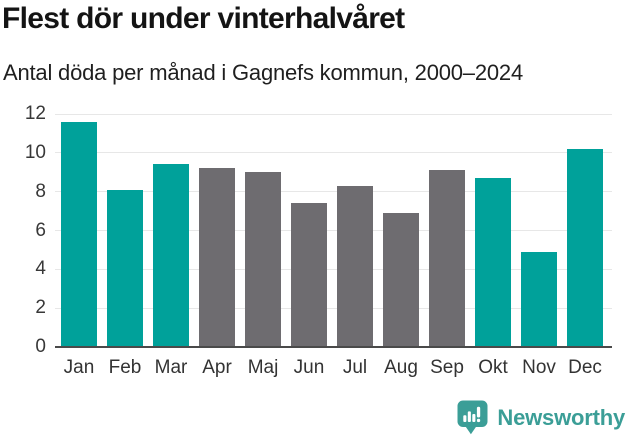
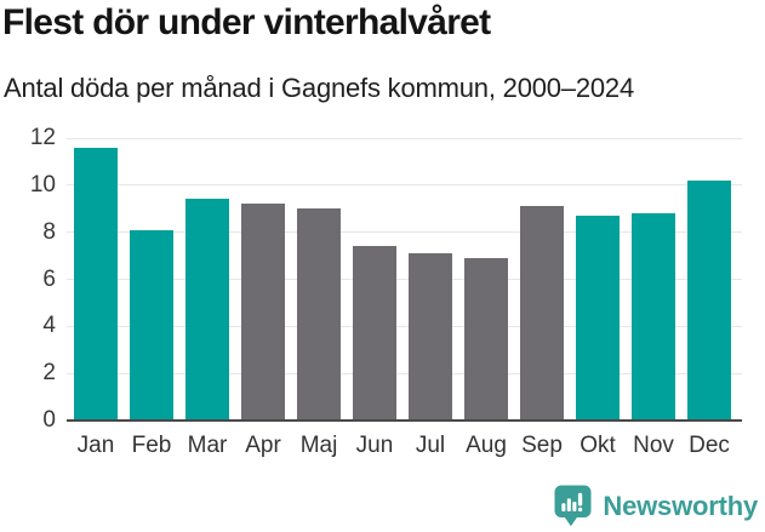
Jul: 8.3 -> 7.1
Nov: 4.9 -> 8.8
